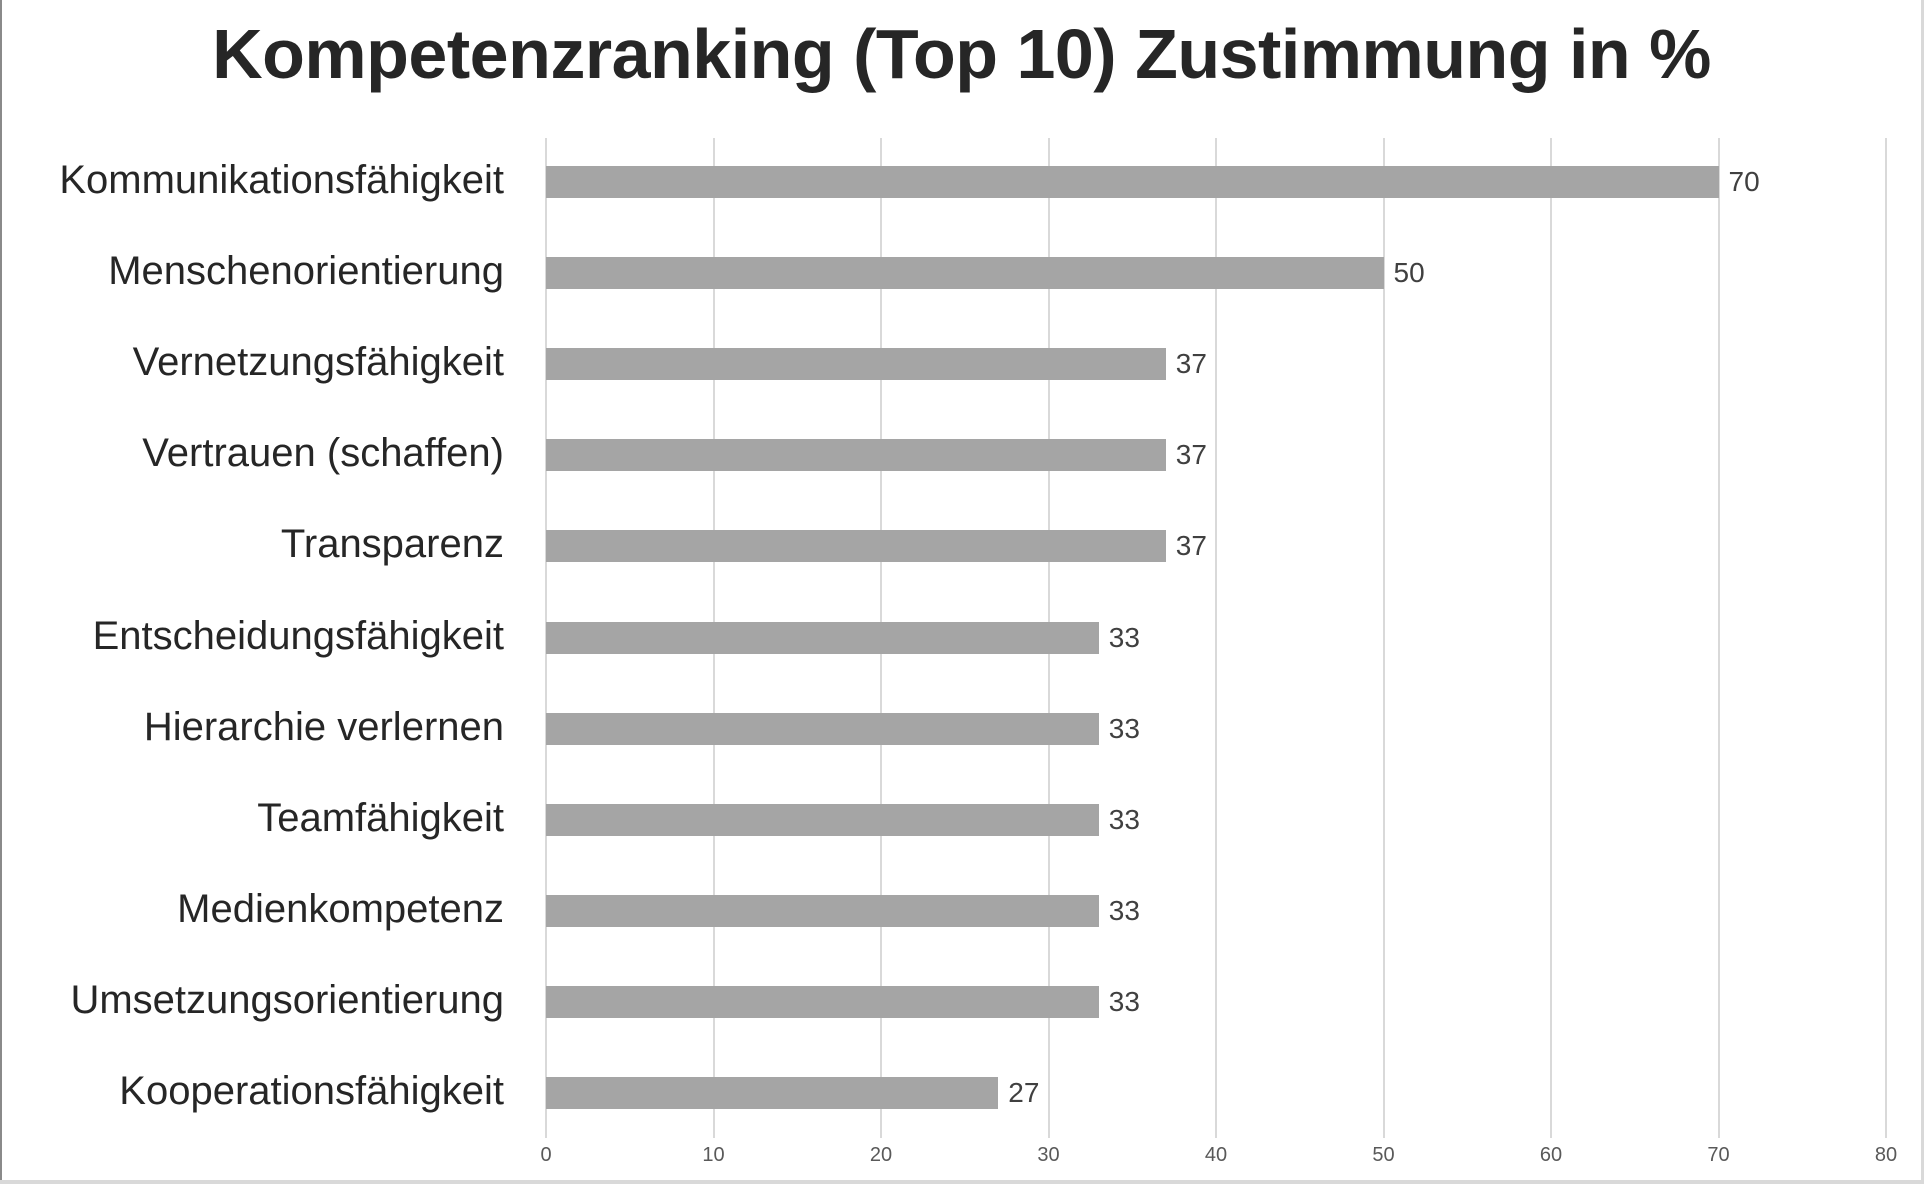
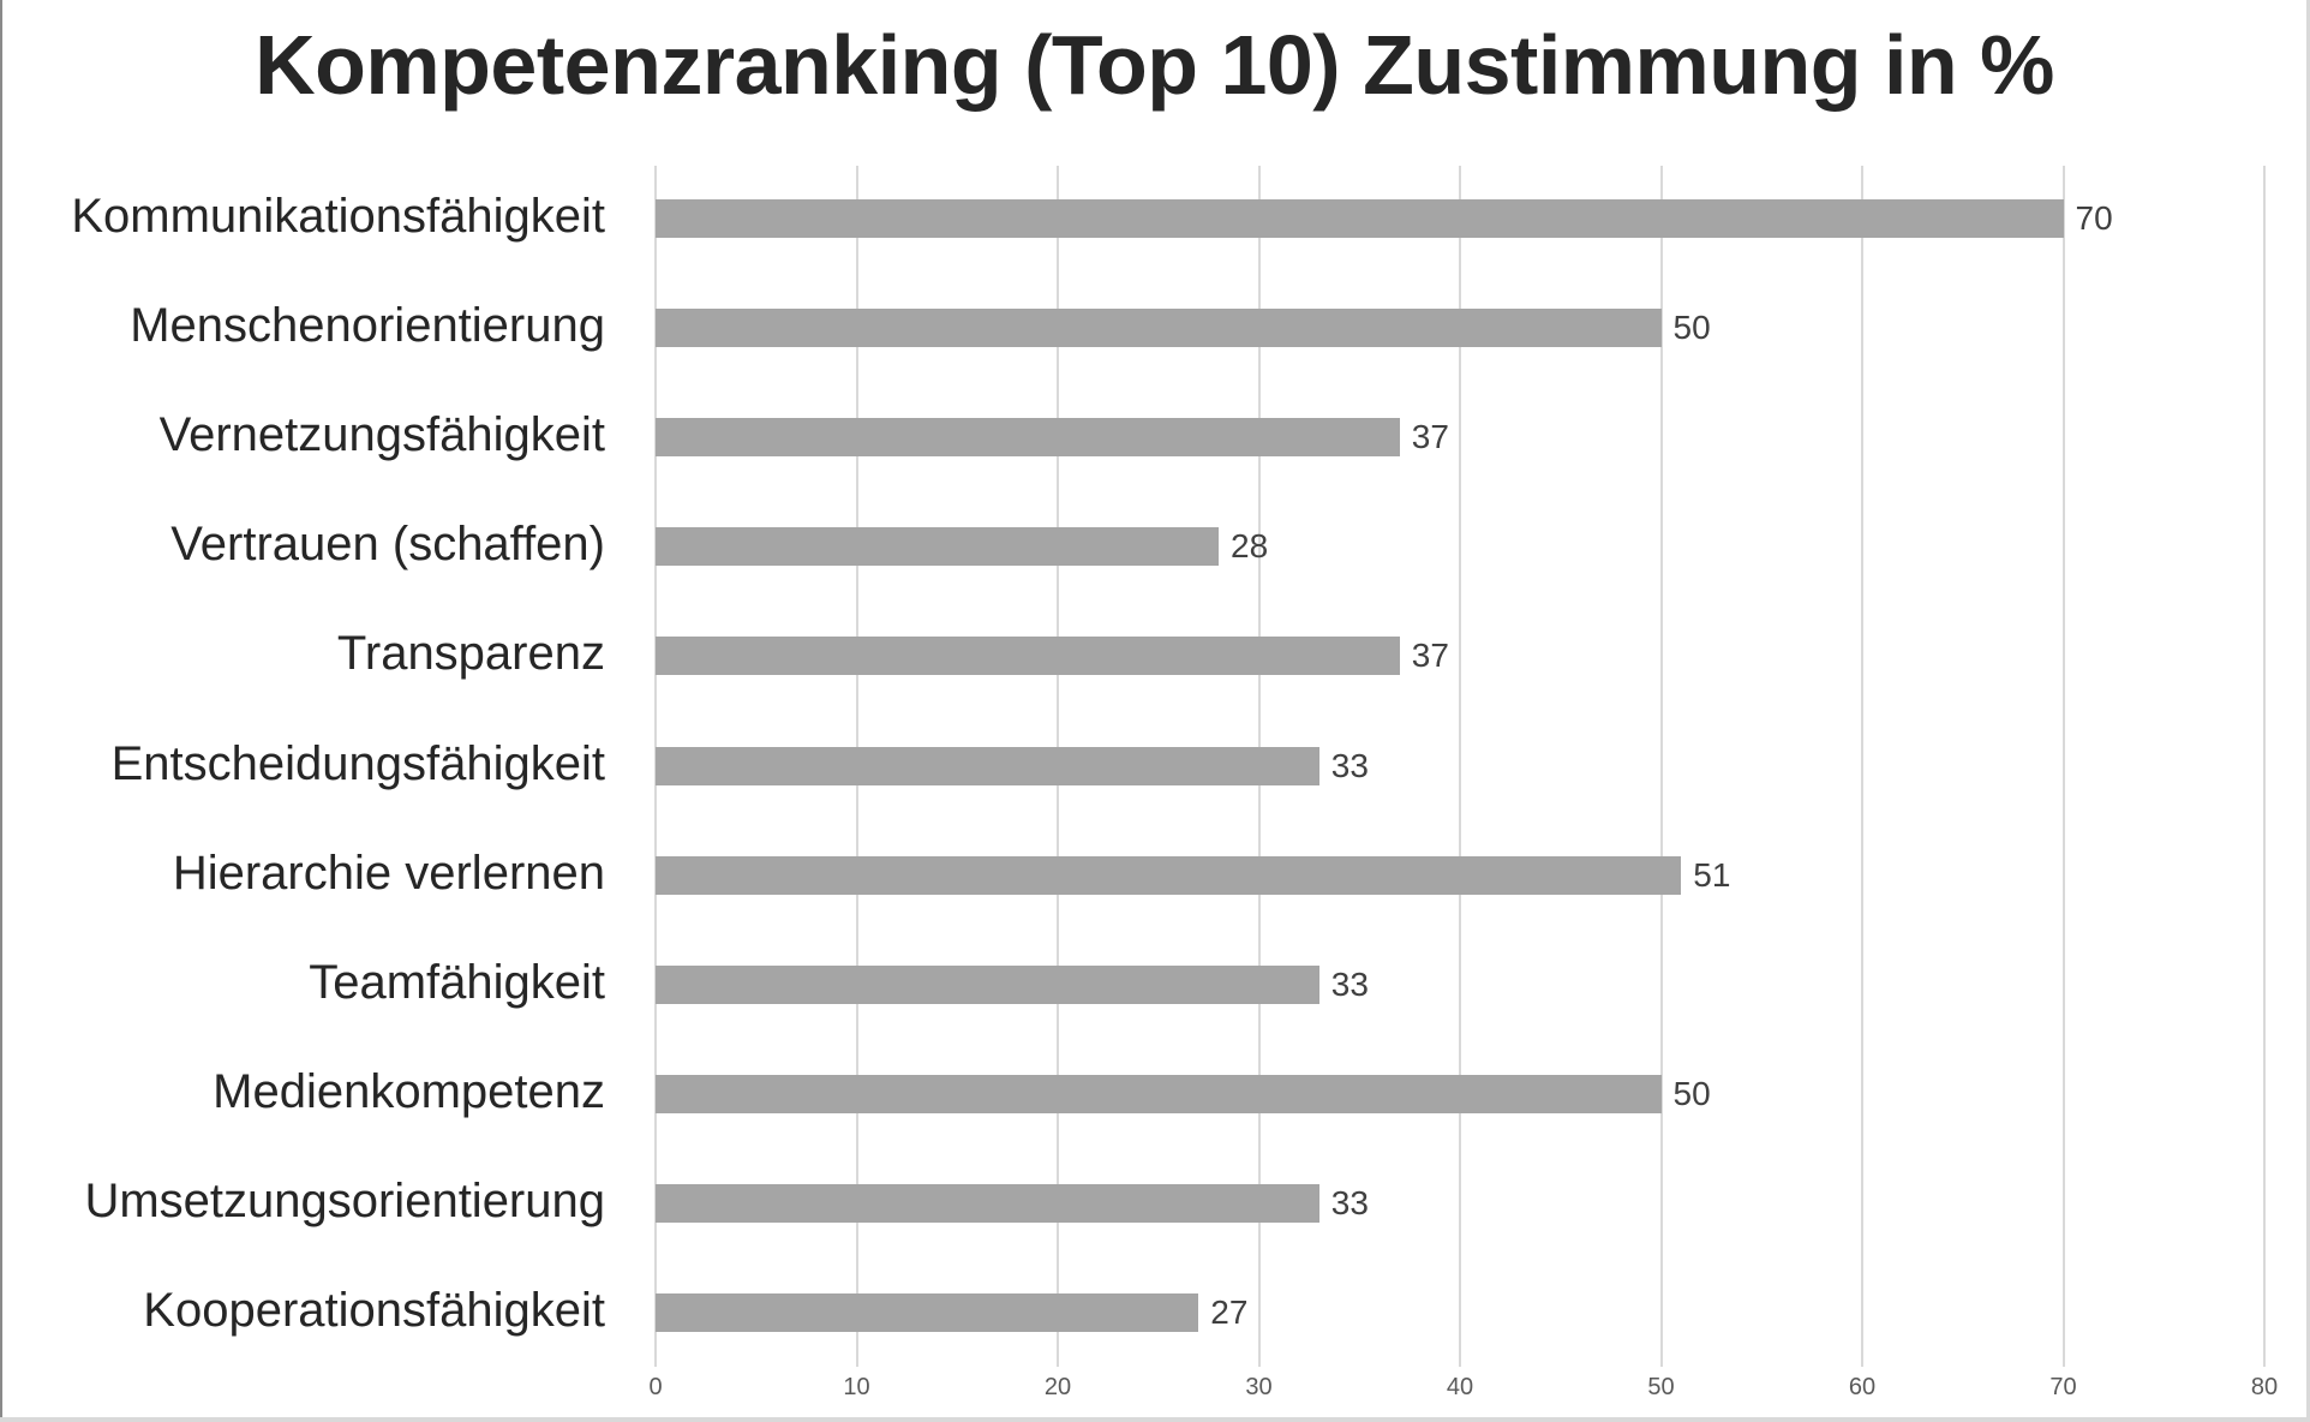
Vertrauen (schaffen): 37 -> 28
Hierarchie verlernen: 33 -> 51
Medienkompetenz: 33 -> 50
